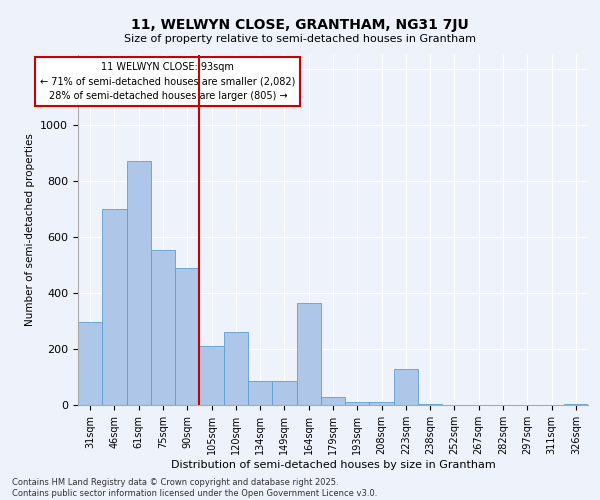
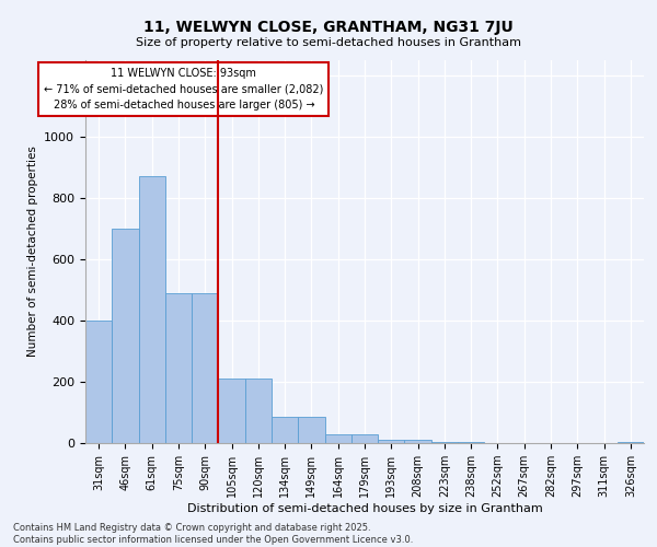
31sqm: 295 -> 400
75sqm: 555 -> 490
120sqm: 260 -> 210
164sqm: 365 -> 30
223sqm: 130 -> 5
